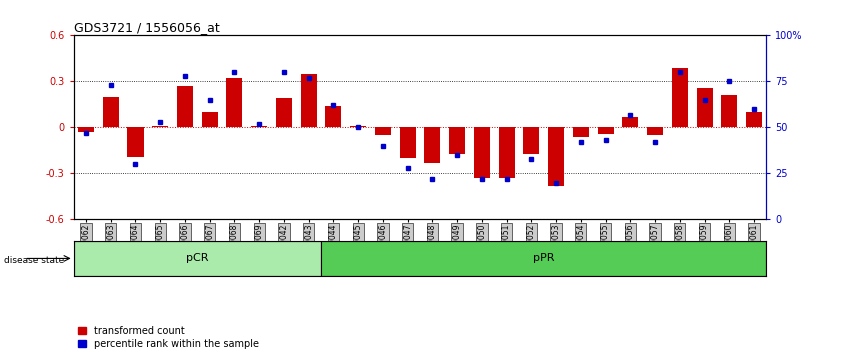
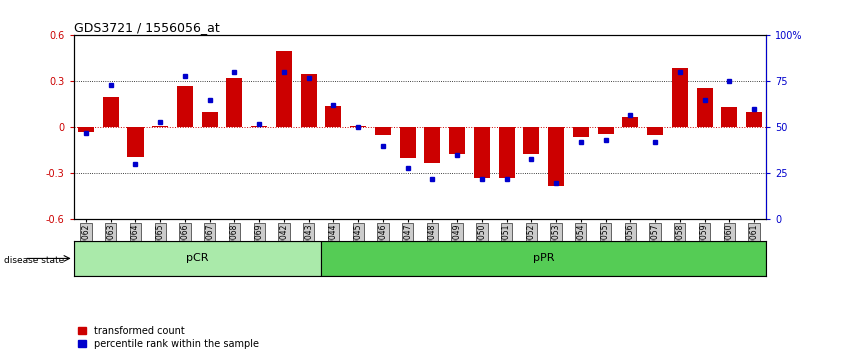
GSM559042: 0.19 -> 0.50
GSM559060: 0.21 -> 0.13
